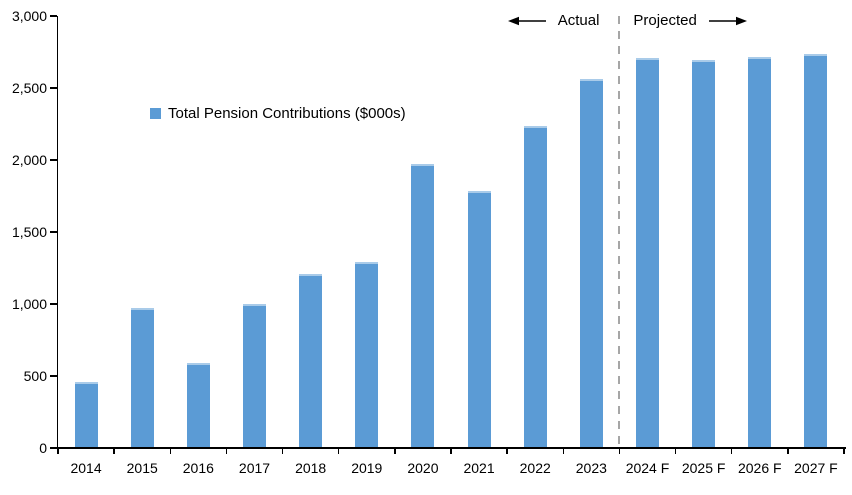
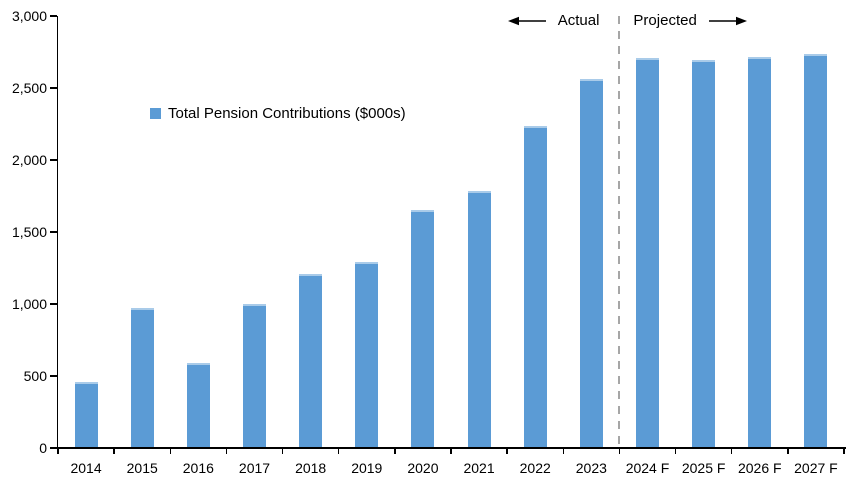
2020: 1970 -> 1650
